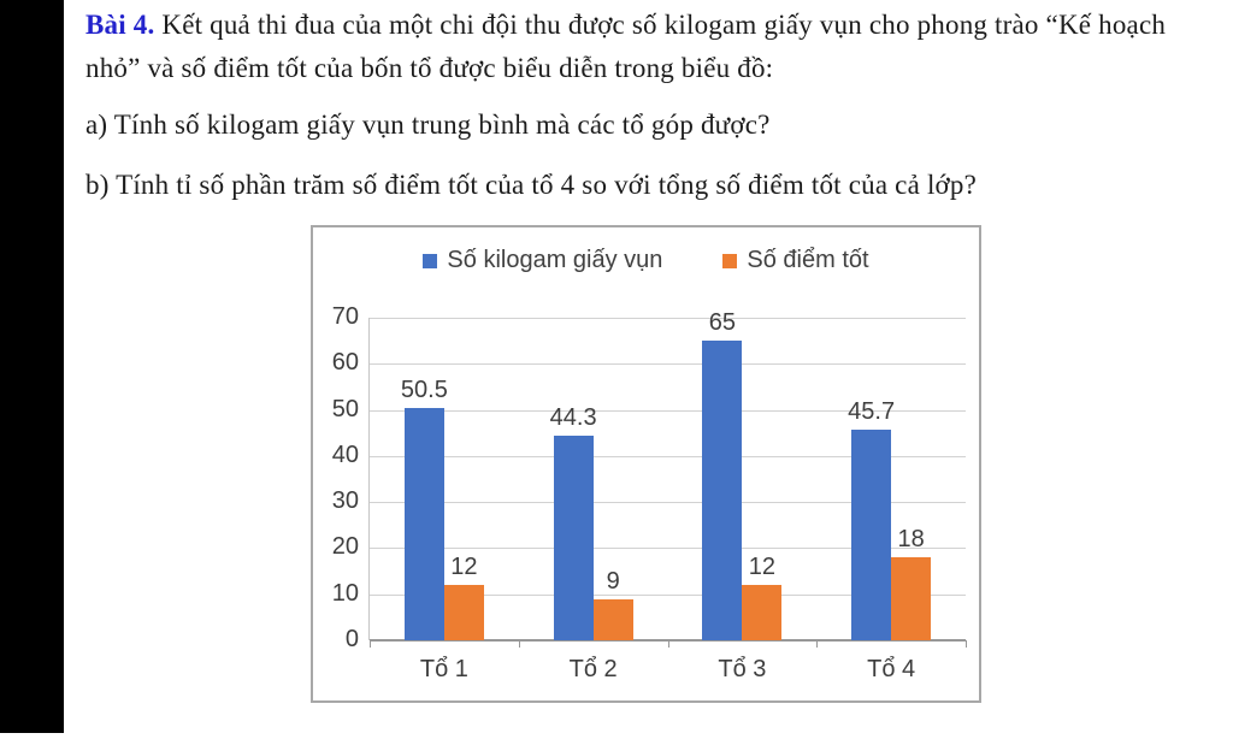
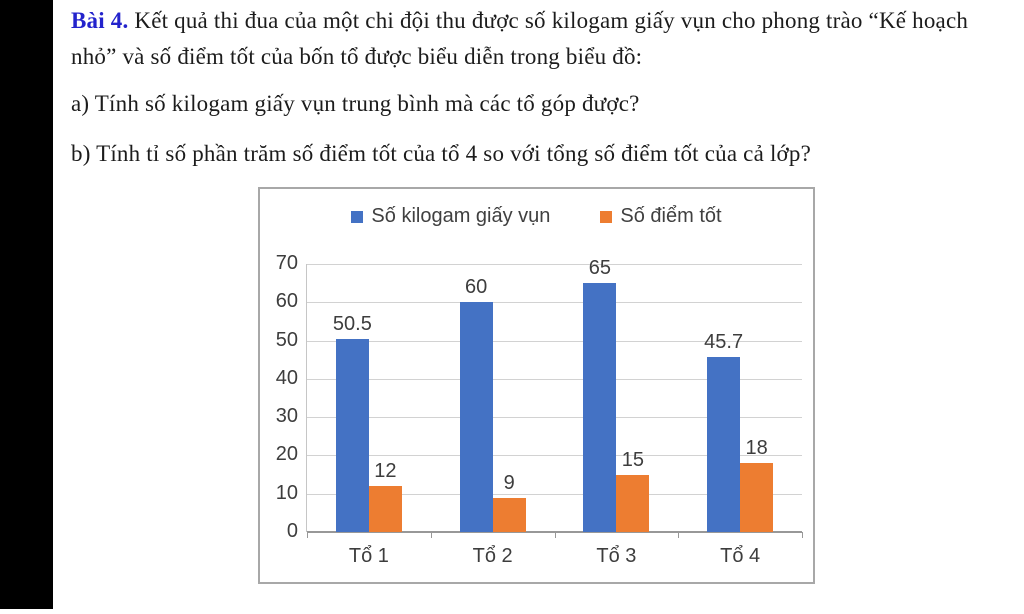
Số kilogam giấy vụn/Tổ 2: 44.3 -> 60
Số điểm tốt/Tổ 3: 12 -> 15
